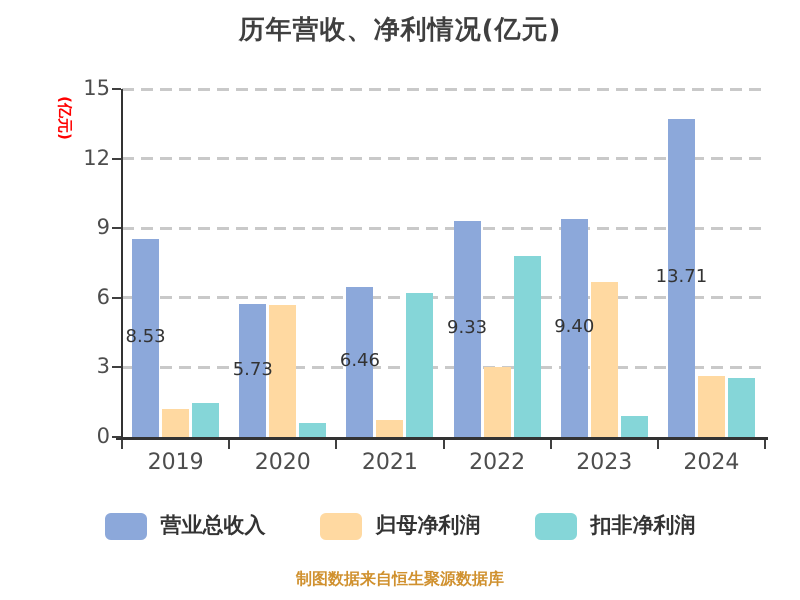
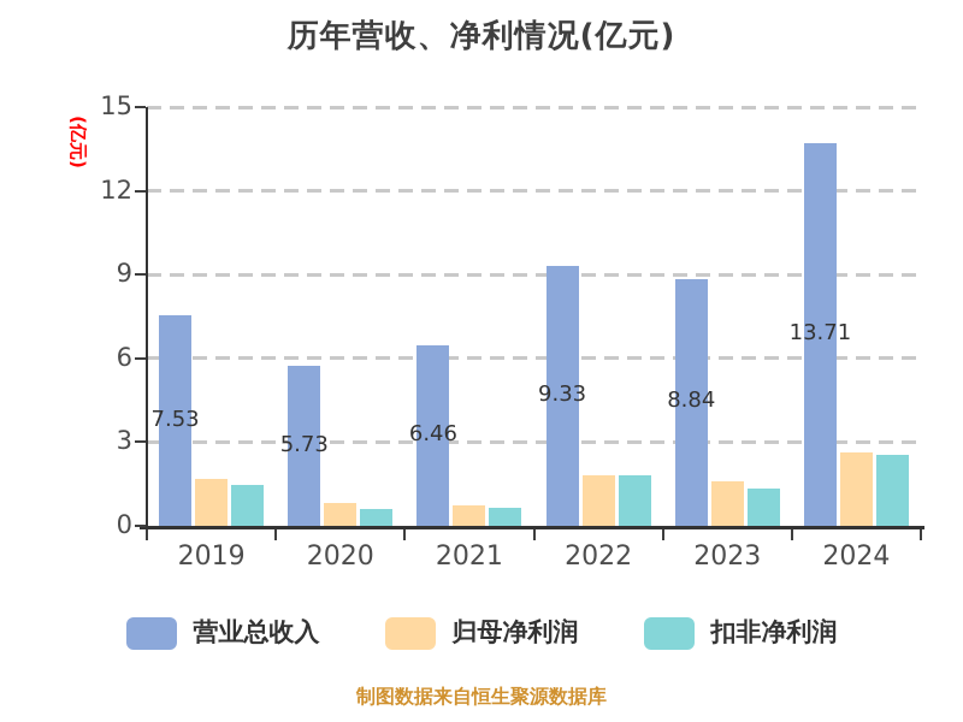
营业总收入/2019: 8.53 -> 7.53
归母净利润/2019: 1.2 -> 1.7
归母净利润/2020: 5.7 -> 0.8
扣非净利润/2021: 6.2 -> 0.6
归母净利润/2022: 3.0 -> 1.8
扣非净利润/2022: 7.8 -> 1.8
营业总收入/2023: 9.40 -> 8.84
归母净利润/2023: 6.7 -> 1.6
扣非净利润/2023: 0.9 -> 1.4
